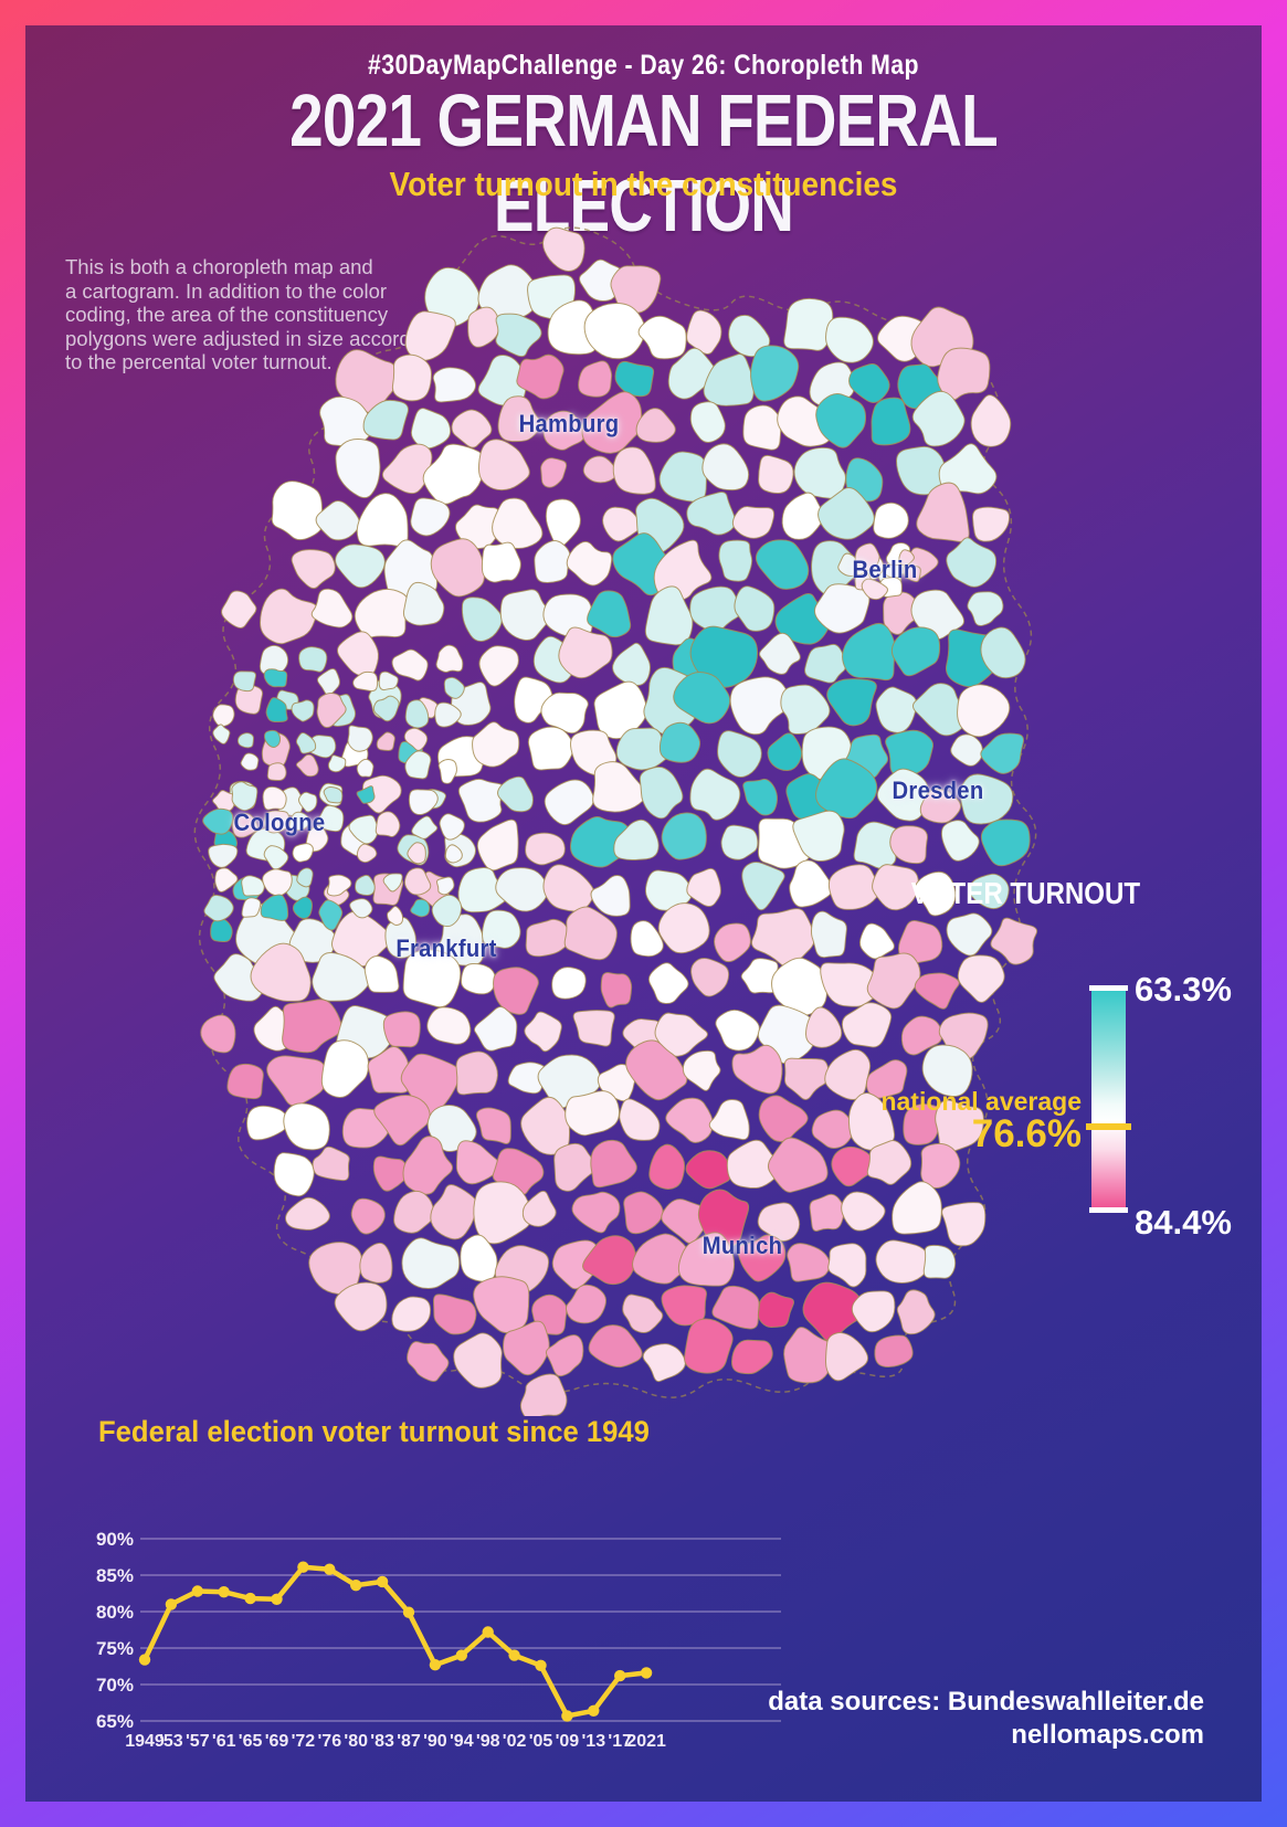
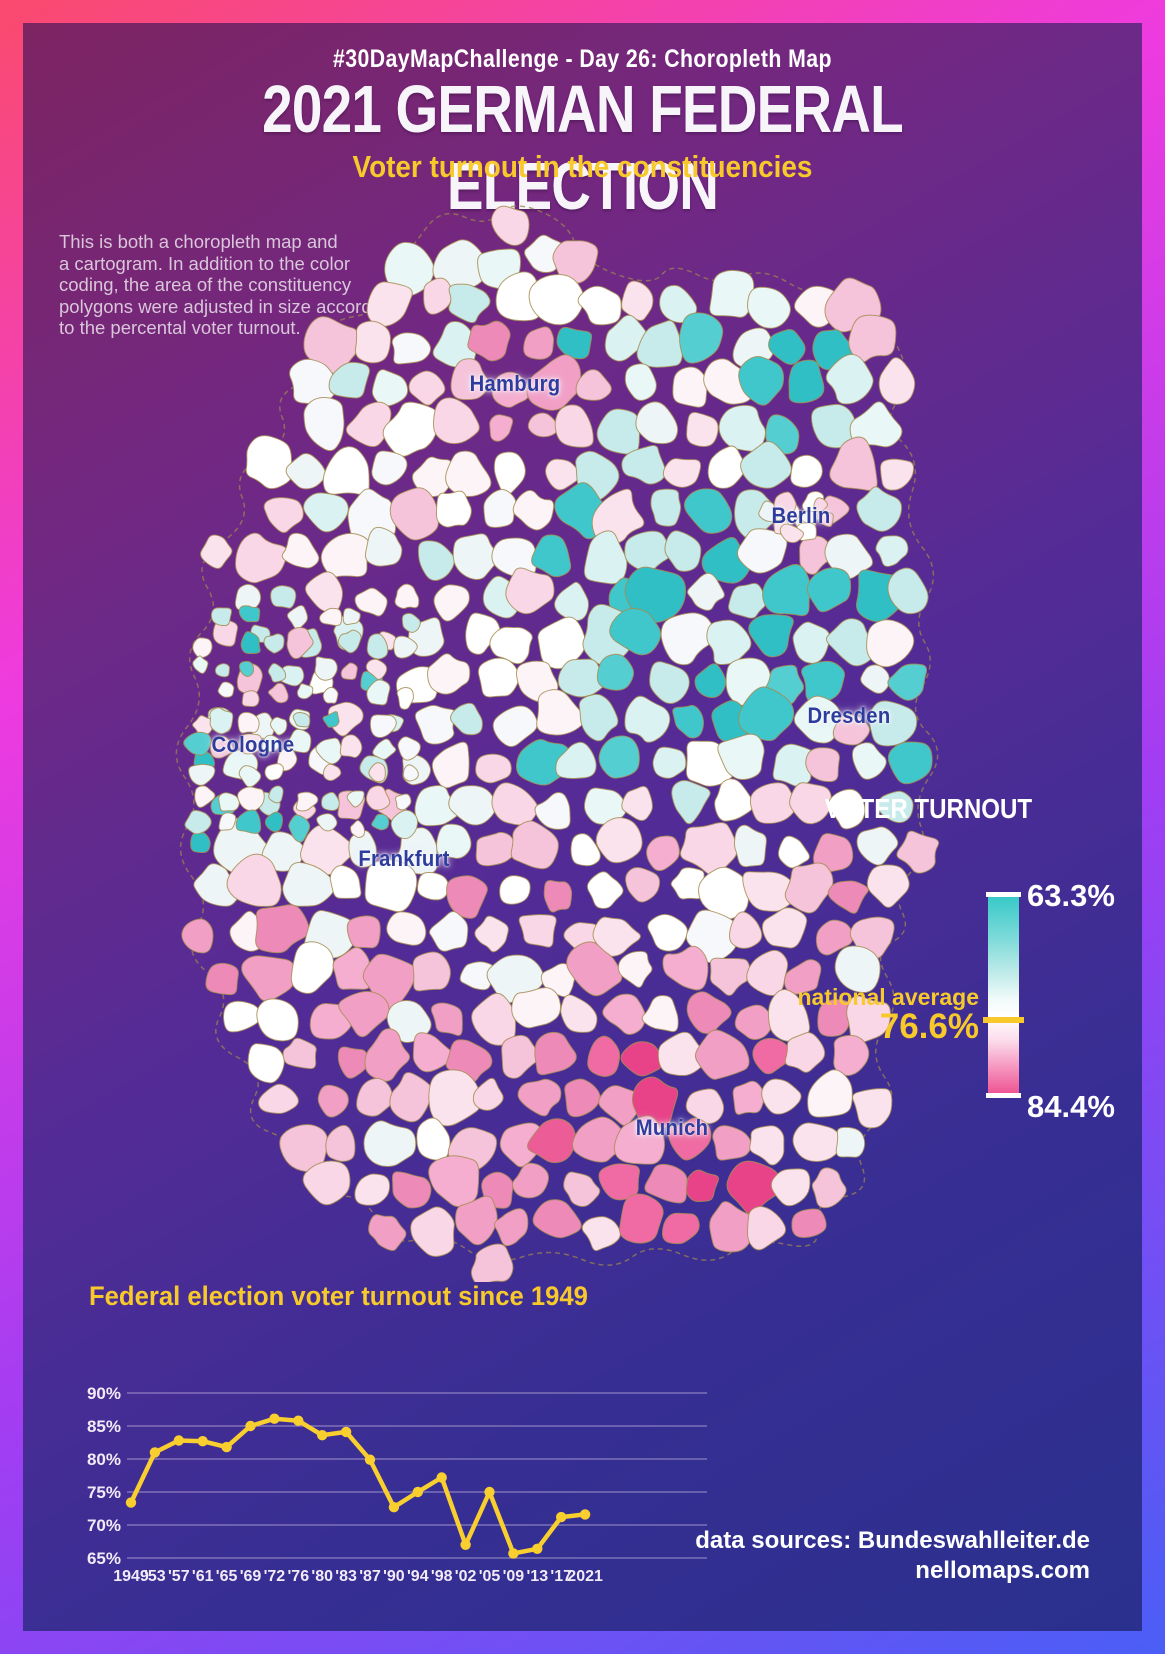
'69: 82% -> 85%
'94: 74% -> 75%
'02: 74% -> 67%
'05: 73% -> 75%
